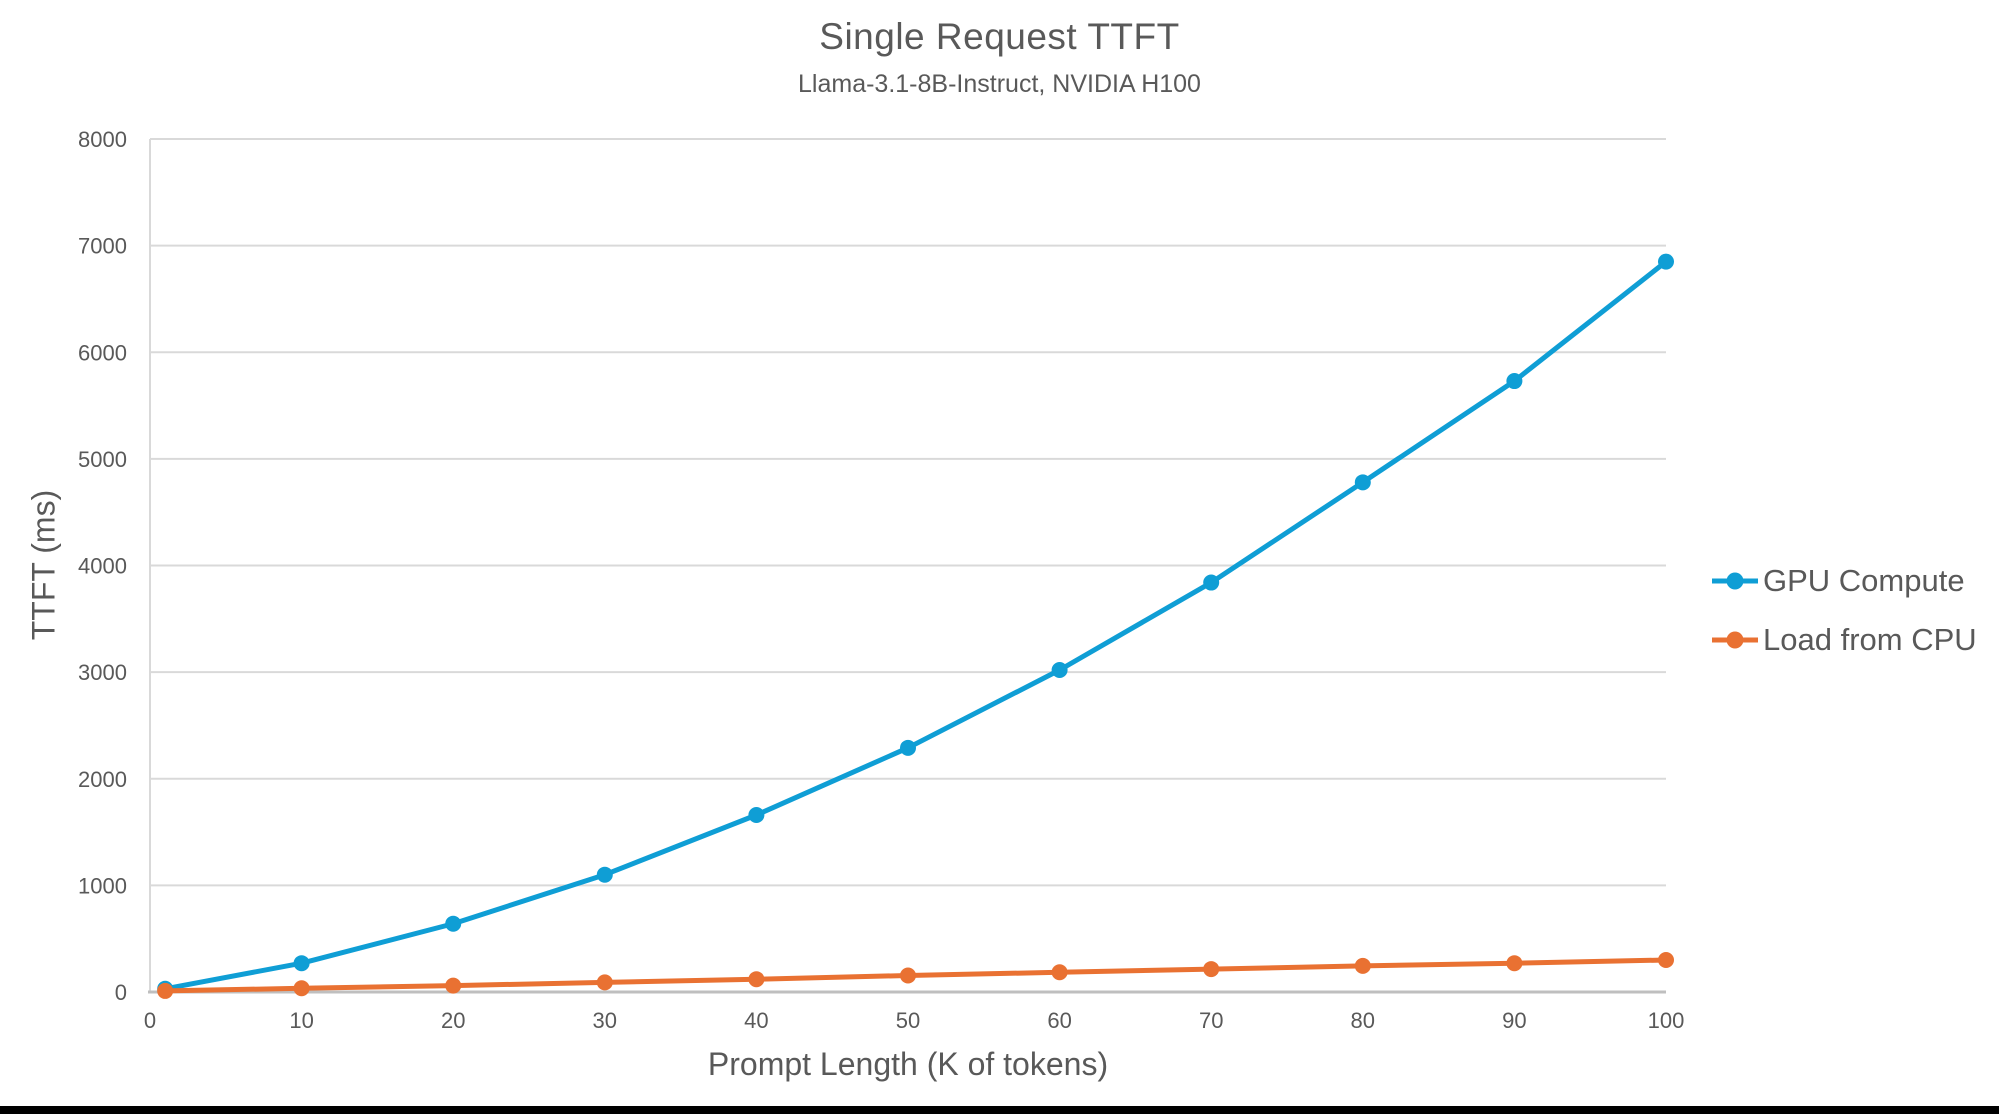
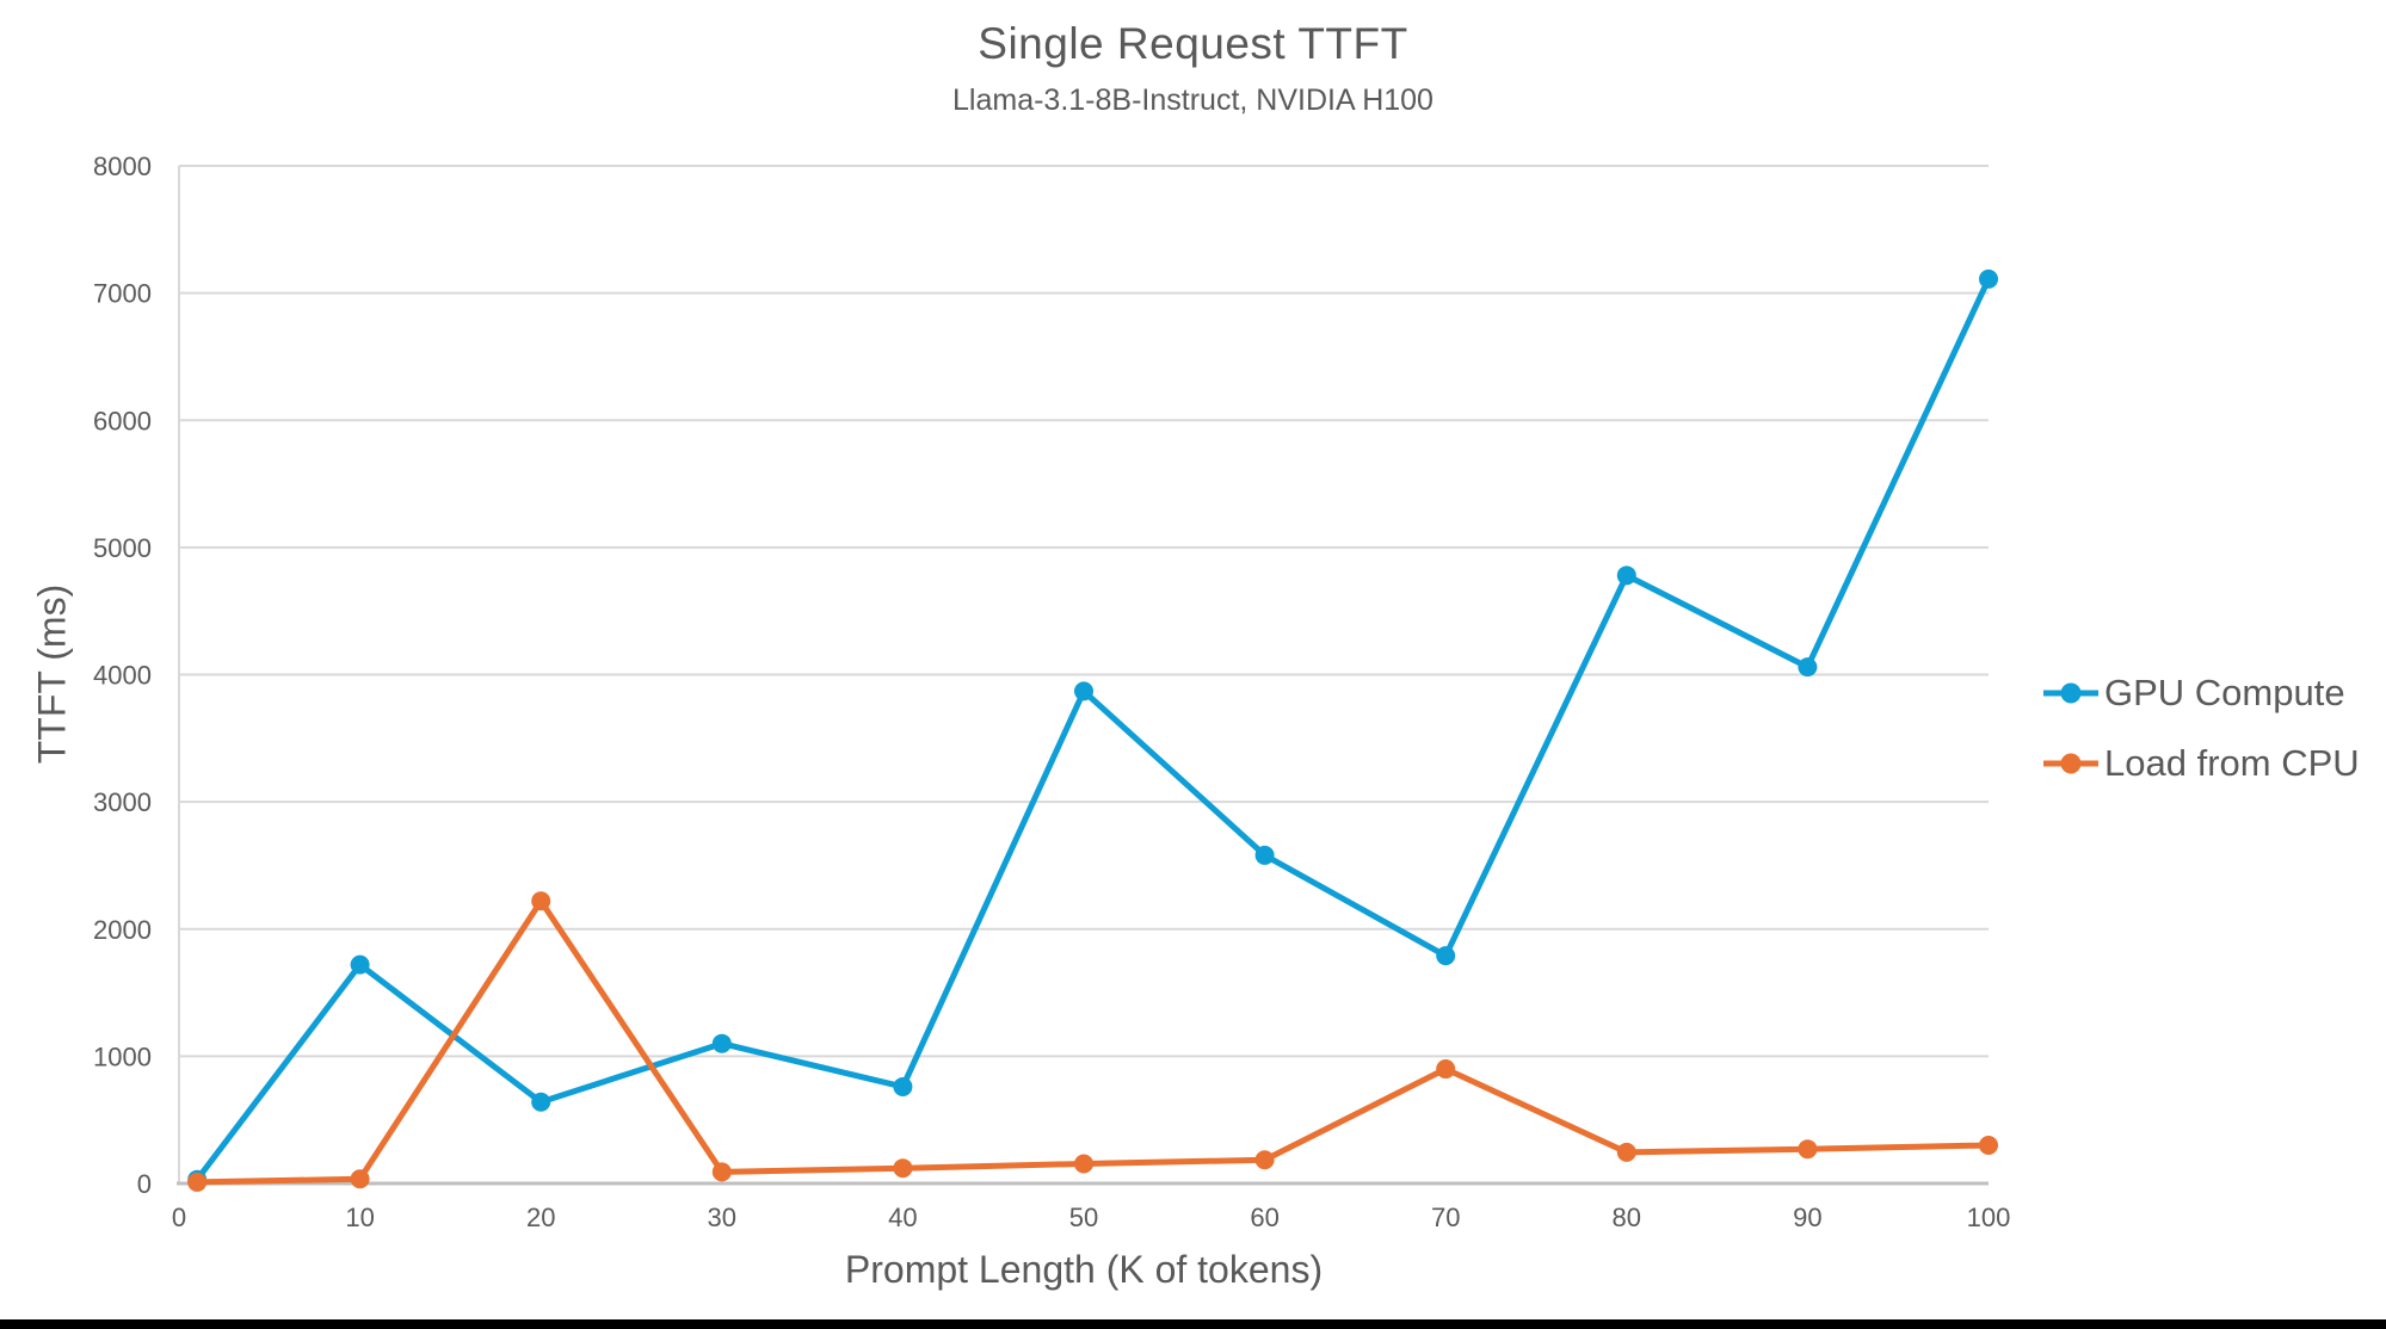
GPU Compute/10: 270 -> 1720
Load from CPU/20: 60 -> 2220
GPU Compute/40: 1660 -> 760
GPU Compute/50: 2290 -> 3870
GPU Compute/60: 3020 -> 2580
GPU Compute/70: 3840 -> 1790
Load from CPU/70: 220 -> 900
GPU Compute/90: 5730 -> 4060
GPU Compute/100: 6850 -> 7110
